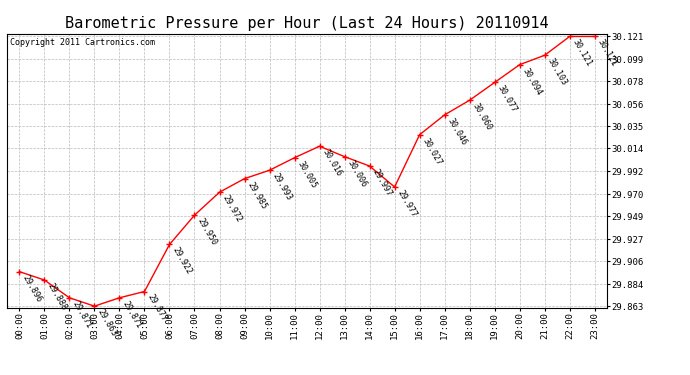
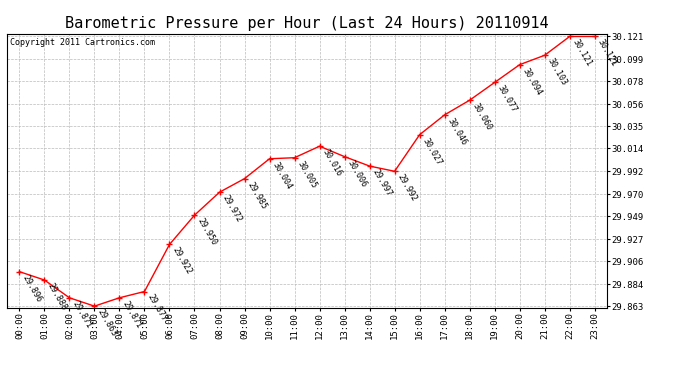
10:00: 29.993 -> 30.004
15:00: 29.977 -> 29.992
